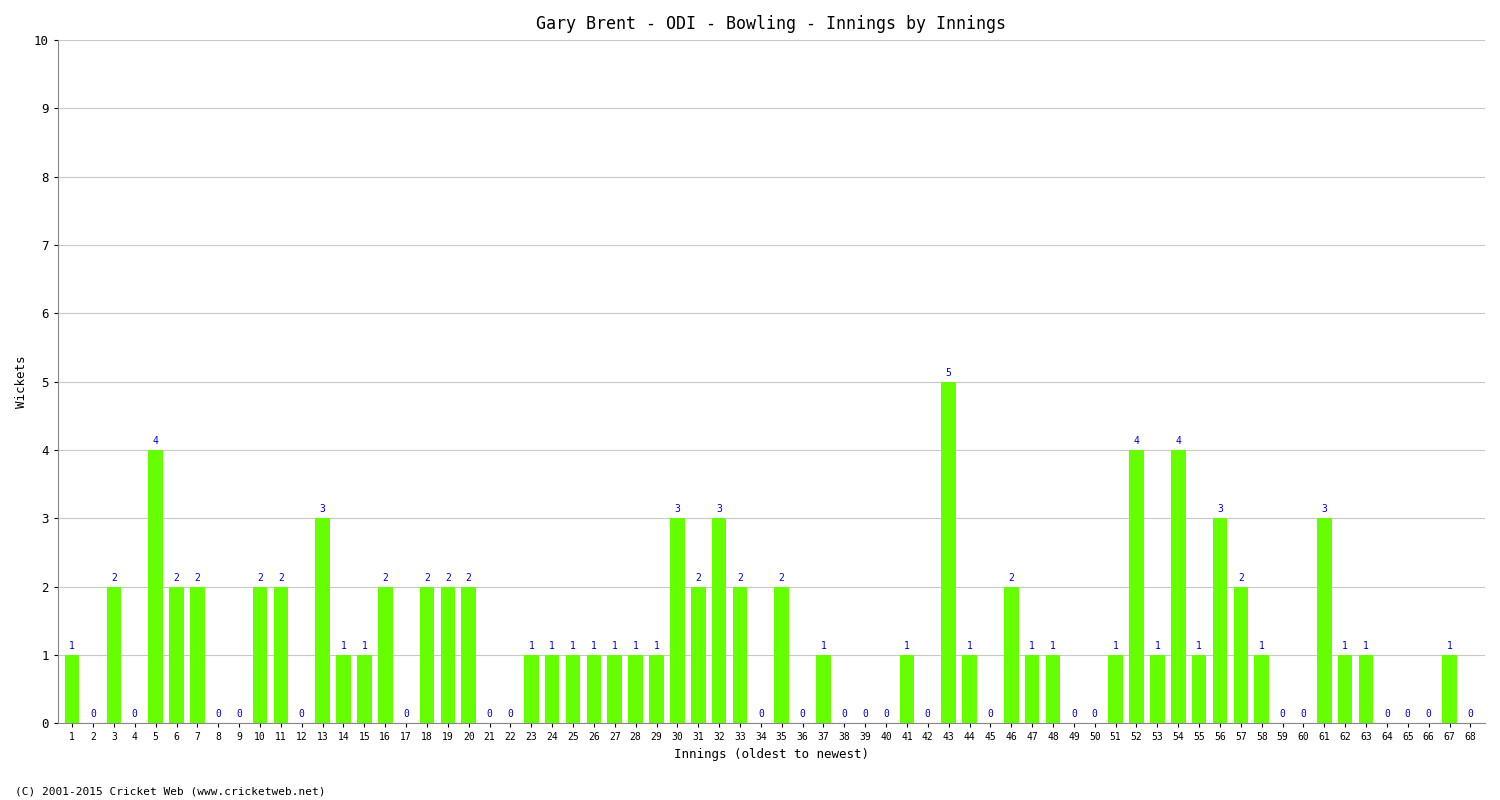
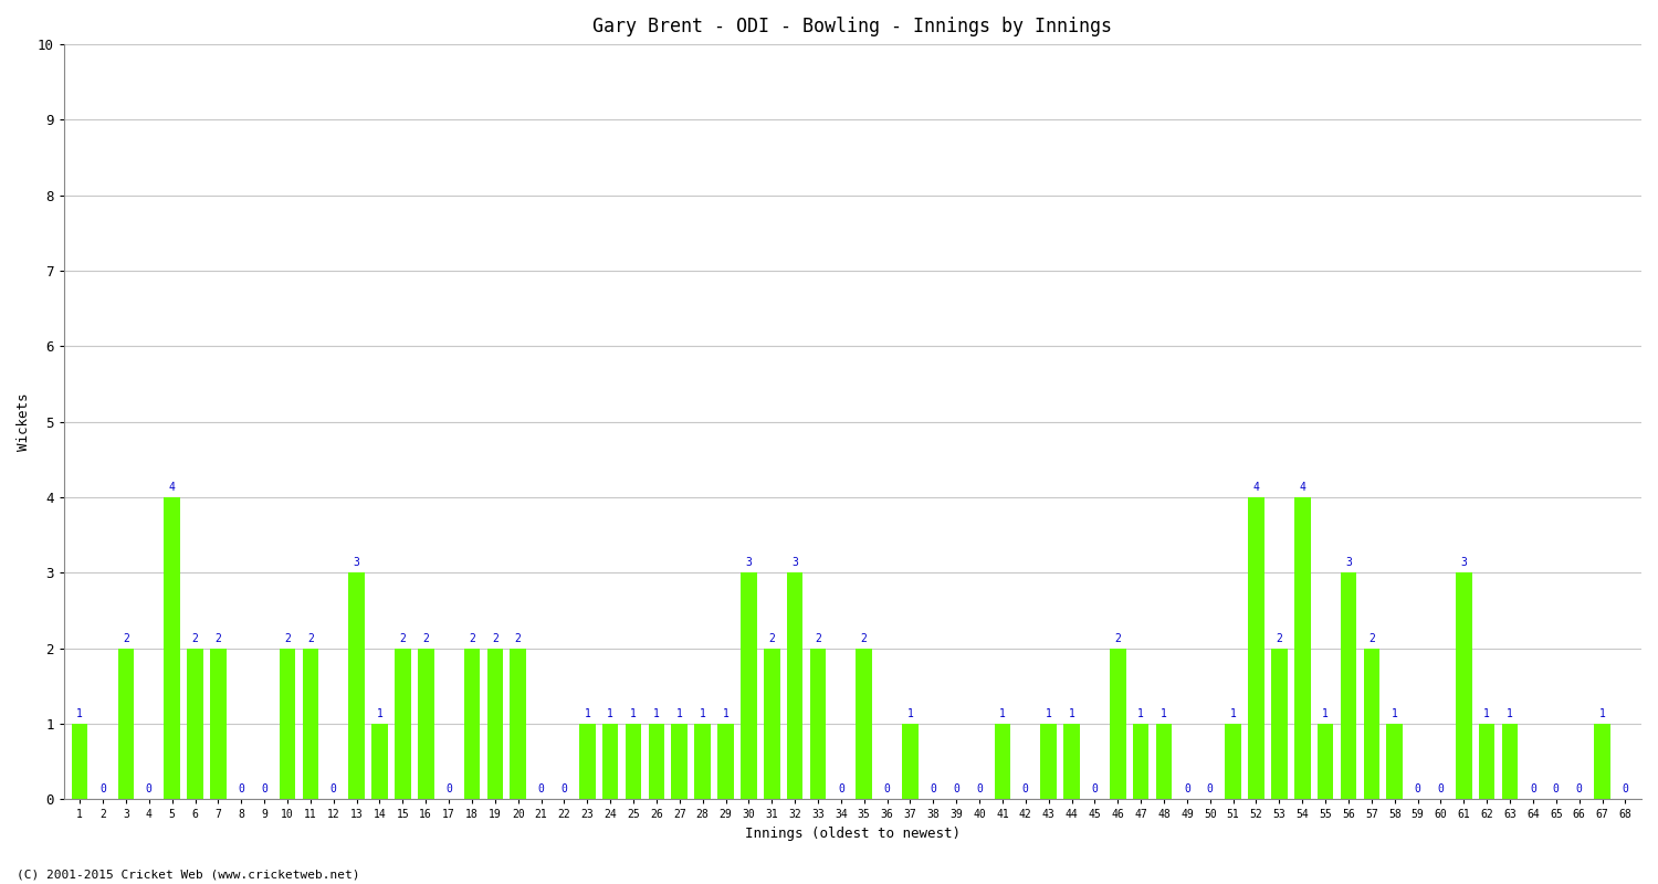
15: 1 -> 2
43: 5 -> 1
53: 1 -> 2
